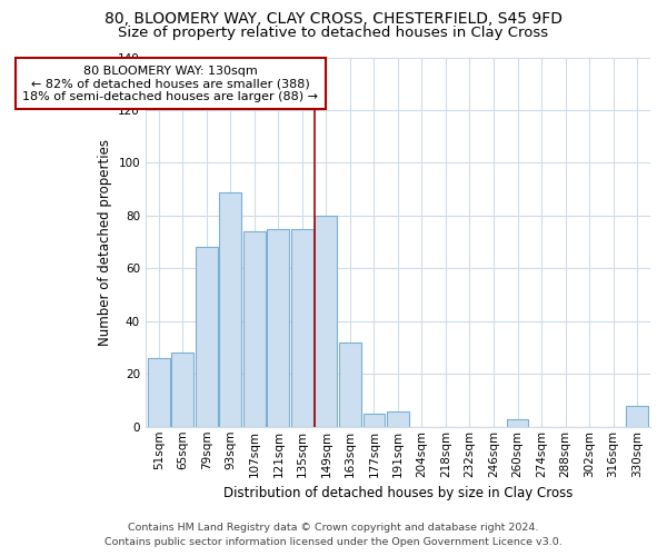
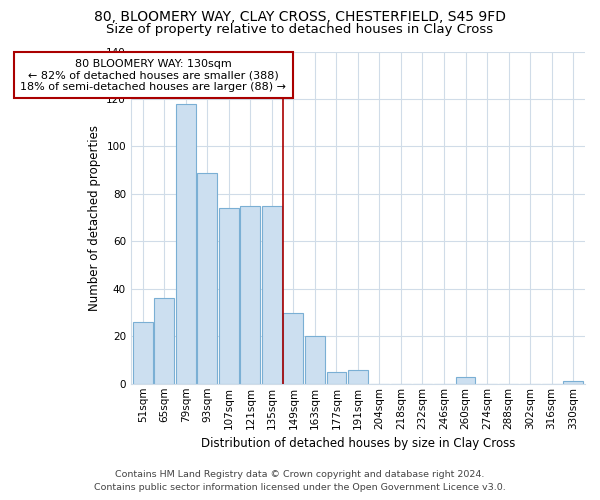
65sqm: 28 -> 36
79sqm: 68 -> 118
149sqm: 80 -> 30
163sqm: 32 -> 20
330sqm: 8 -> 1
